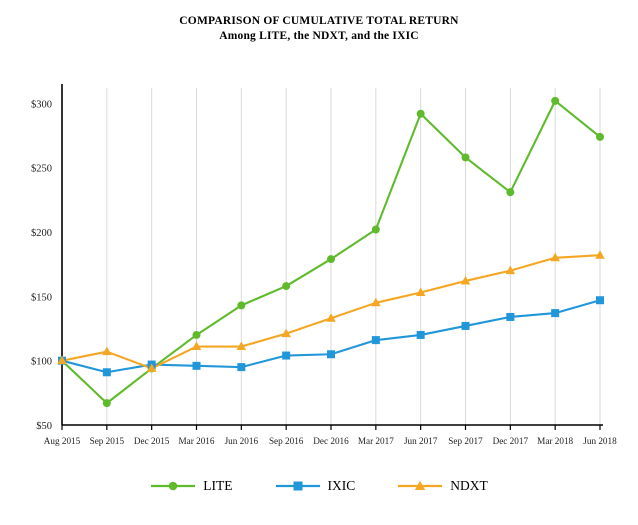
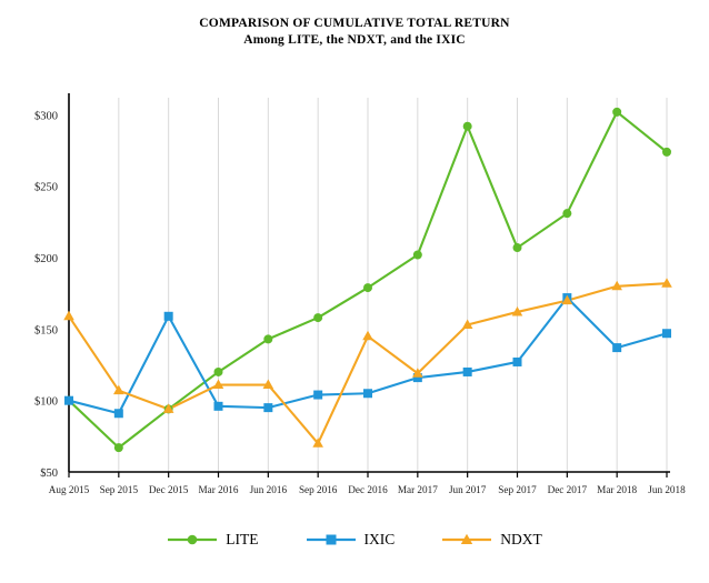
NDXT/Aug 2015: $100 -> $159
IXIC/Dec 2015: $97 -> $159
NDXT/Sep 2016: $121 -> $70
NDXT/Dec 2016: $133 -> $145
NDXT/Mar 2017: $145 -> $119
LITE/Sep 2017: $258 -> $207
IXIC/Dec 2017: $134 -> $172
